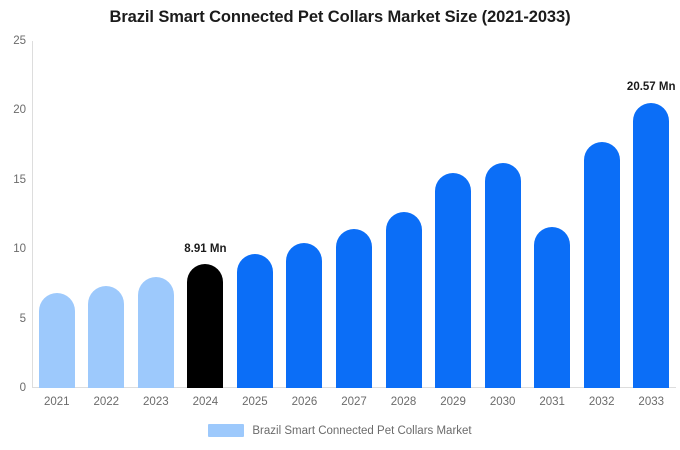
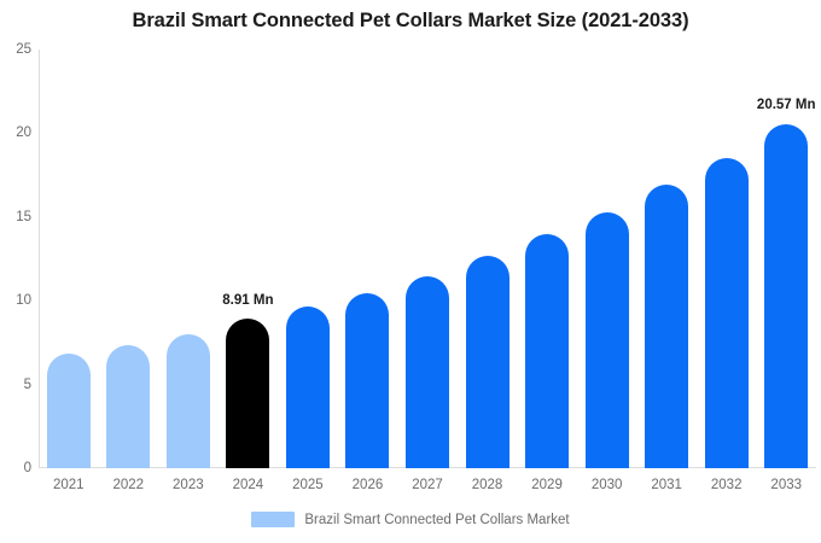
2029: 15.5 -> 14.0
2030: 16.2 -> 15.3
2031: 11.6 -> 16.9
2032: 17.7 -> 18.6
